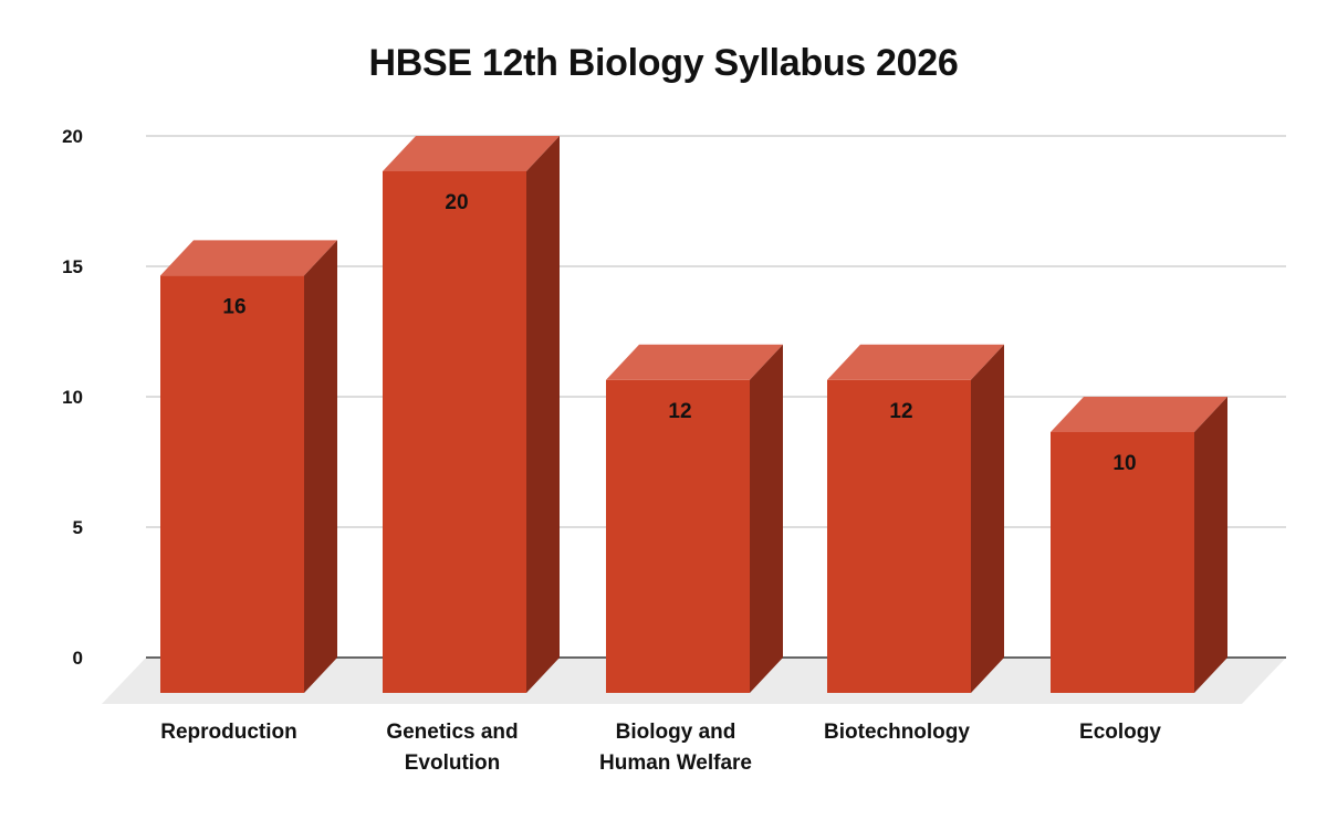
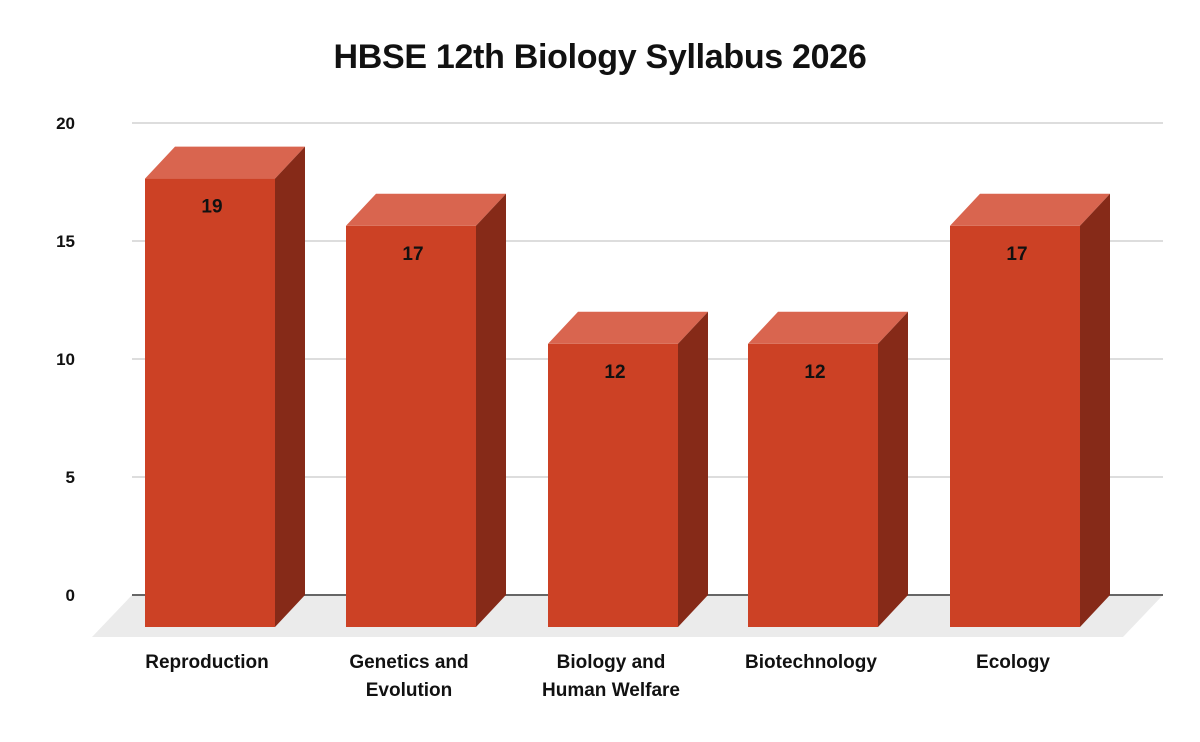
Reproduction: 16 -> 19
Genetics and Evolution: 20 -> 17
Ecology: 10 -> 17
